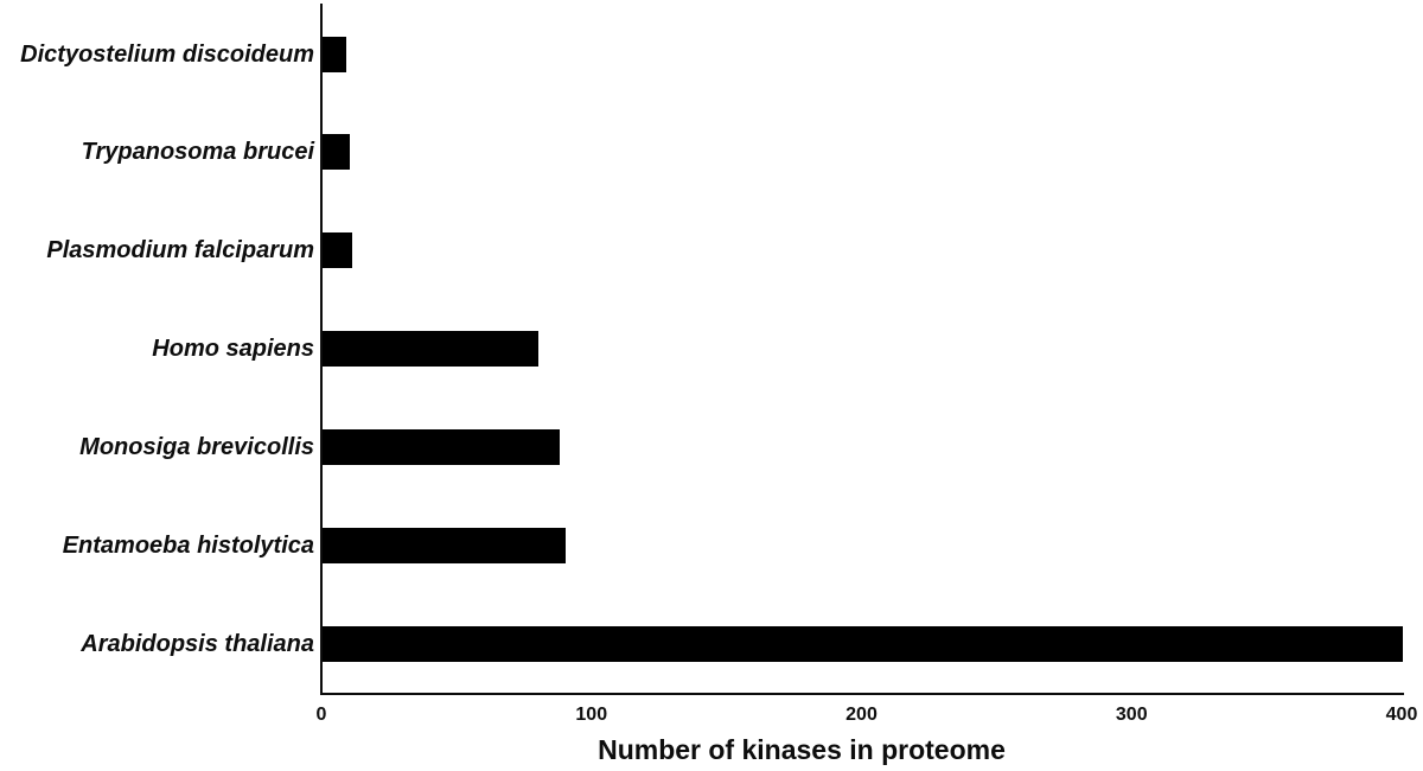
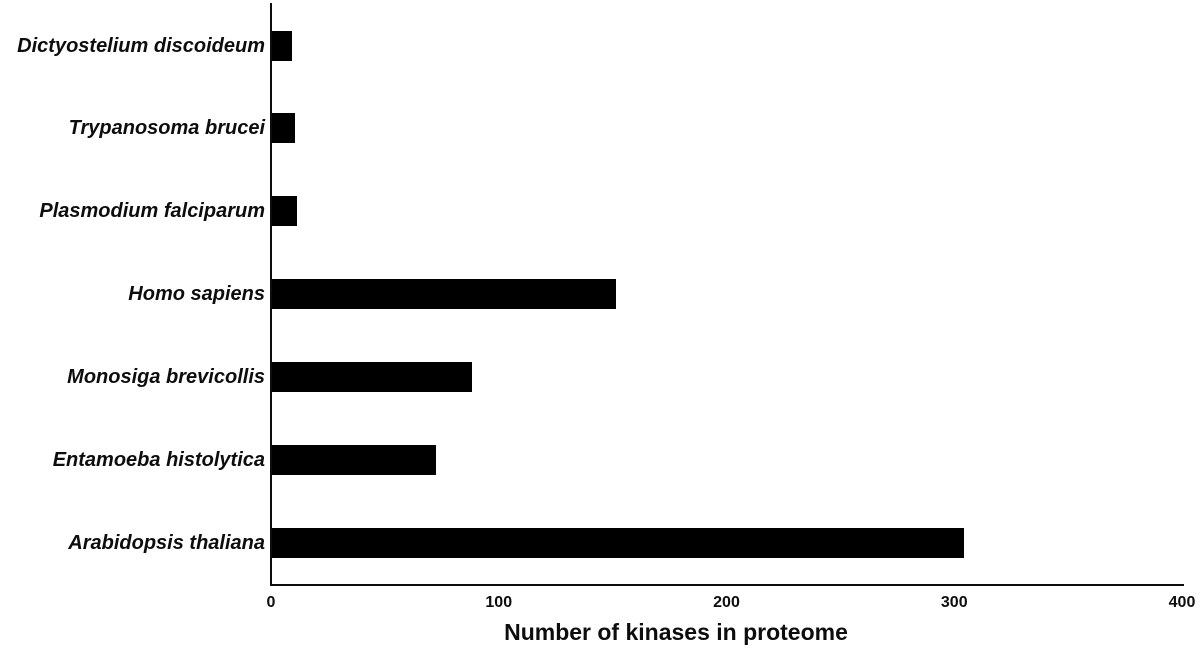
Homo sapiens: 80 -> 151
Entamoeba histolytica: 90 -> 72
Arabidopsis thaliana: 400 -> 304
